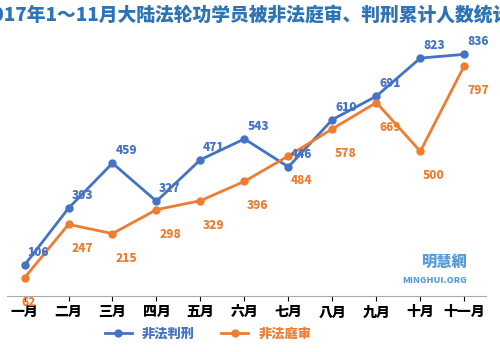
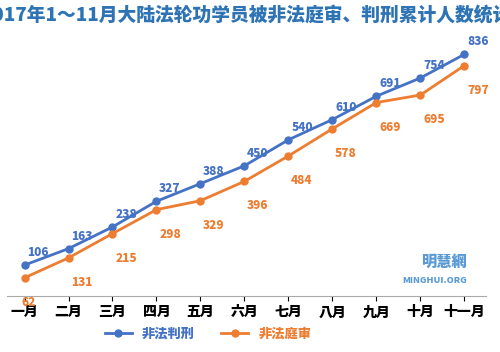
非法判刑/二月: 303 -> 163
非法庭审/二月: 247 -> 131
非法判刑/三月: 459 -> 238
非法判刑/五月: 471 -> 388
非法判刑/六月: 543 -> 450
非法判刑/七月: 446 -> 540
非法判刑/十月: 823 -> 754
非法庭审/十月: 500 -> 695
